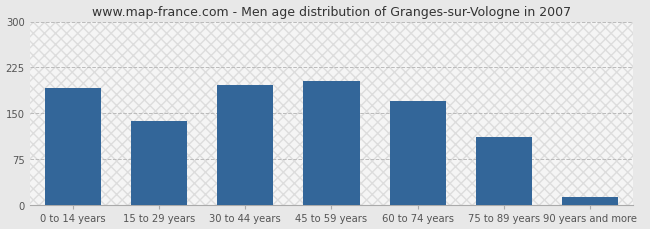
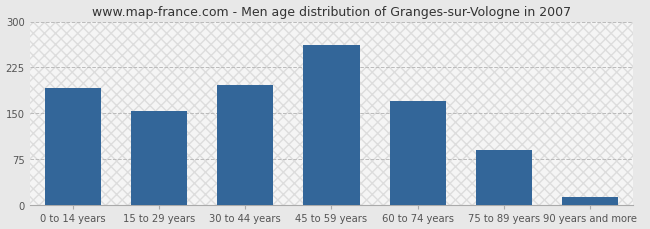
15 to 29 years: 138 -> 154
45 to 59 years: 202 -> 262
75 to 89 years: 112 -> 90
